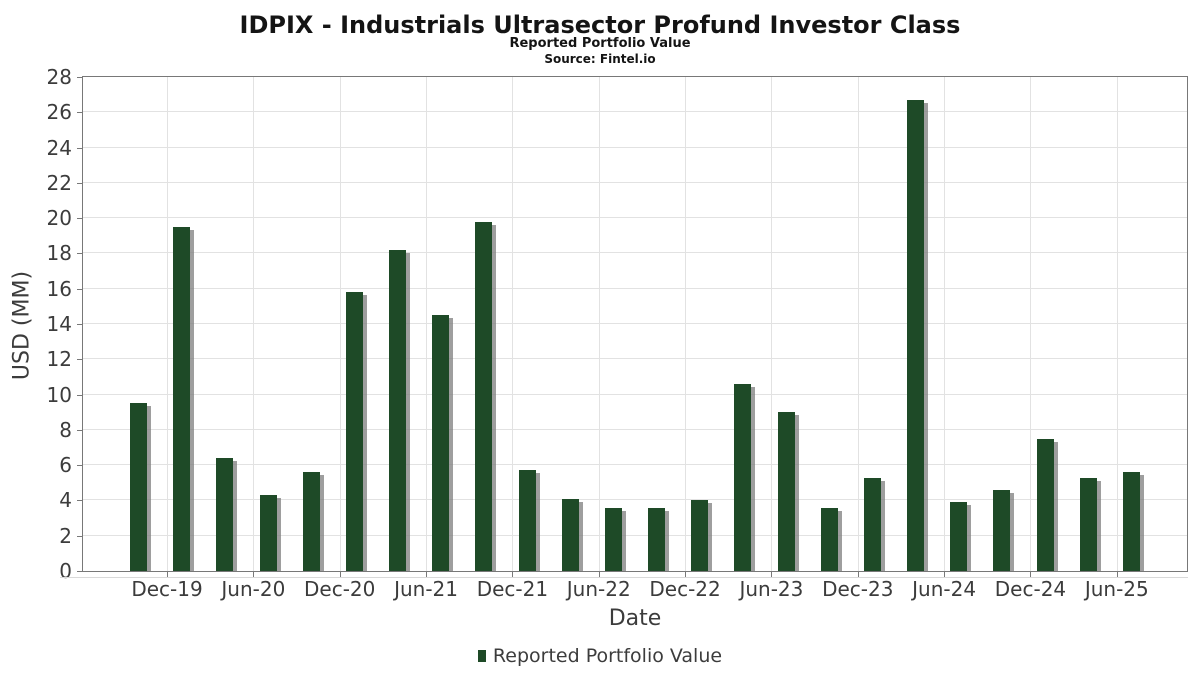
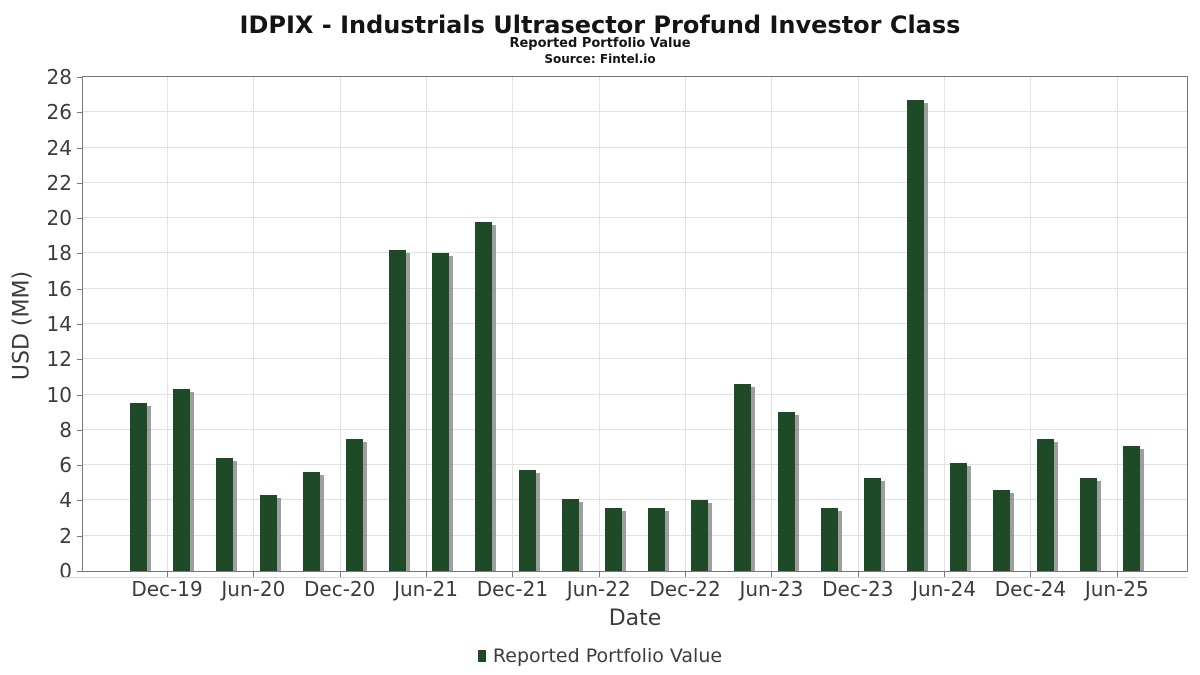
Dec-19: 19.5 -> 10.3
Dec-20: 15.8 -> 7.5
Jun-21: 14.5 -> 18.0
Jun-24: 3.9 -> 6.1
Jun-25: 5.6 -> 7.1
